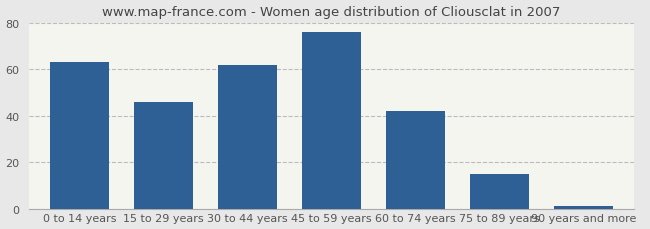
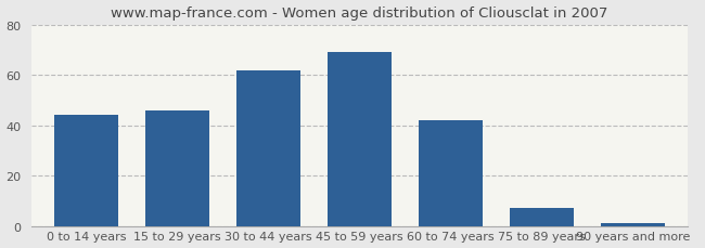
0 to 14 years: 63 -> 44
45 to 59 years: 76 -> 69
75 to 89 years: 15 -> 7
